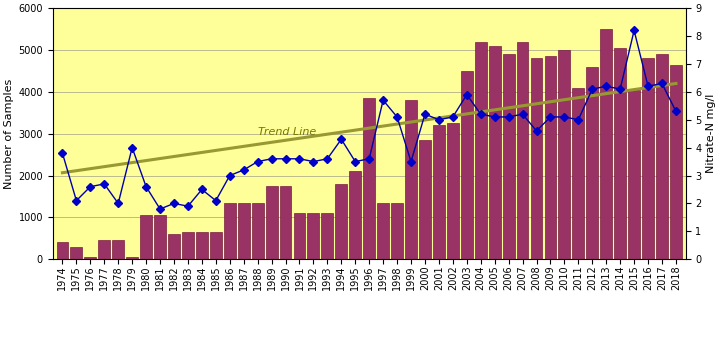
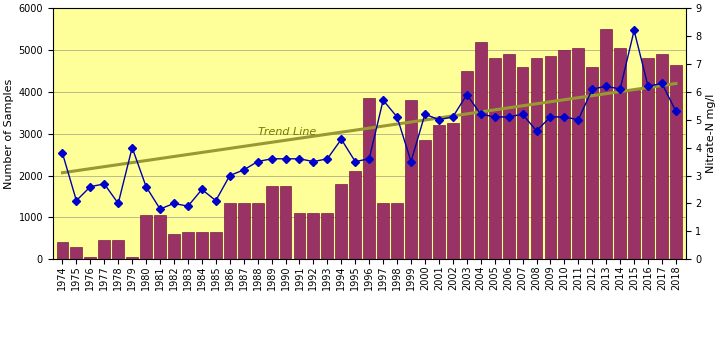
Number of Samples/2005: 5100 -> 4800
Number of Samples/2007: 5200 -> 4600
Number of Samples/2011: 4100 -> 5050
